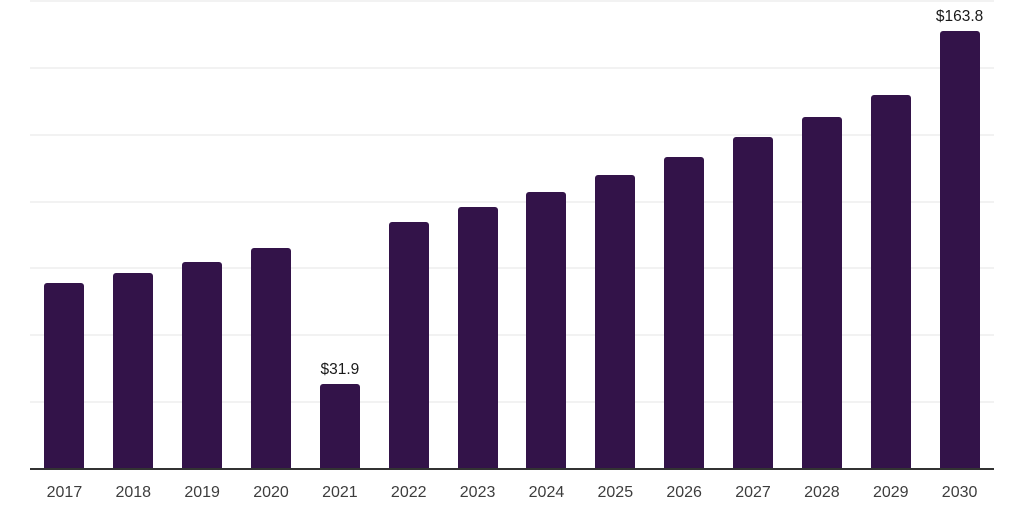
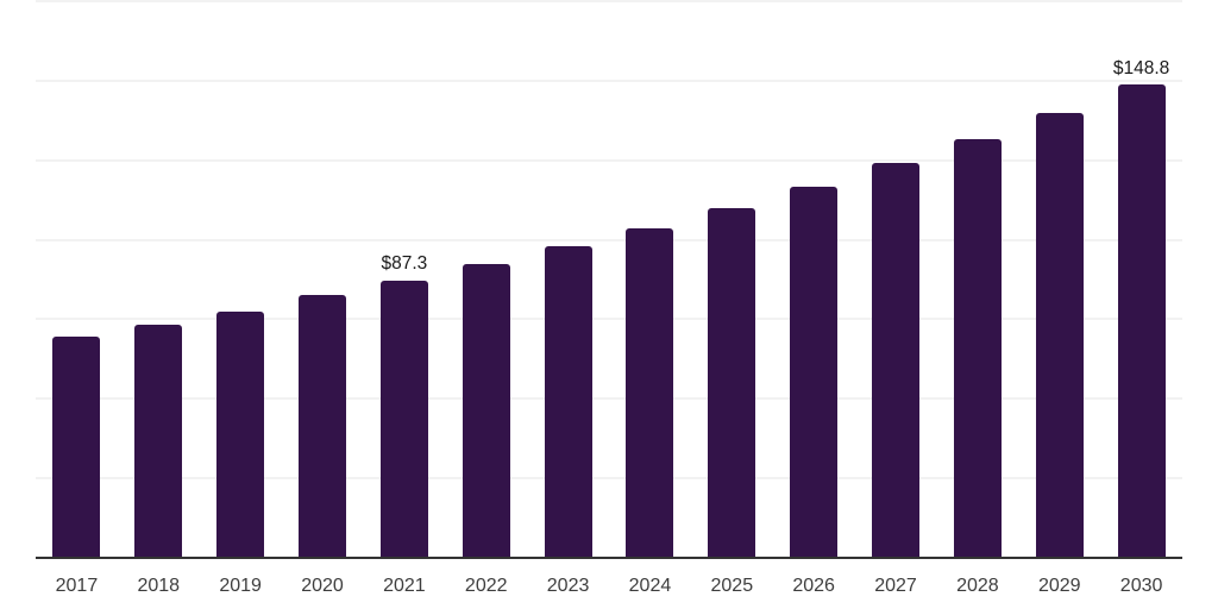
2021: $31.9 -> $87.3
2030: $163.8 -> $148.8
